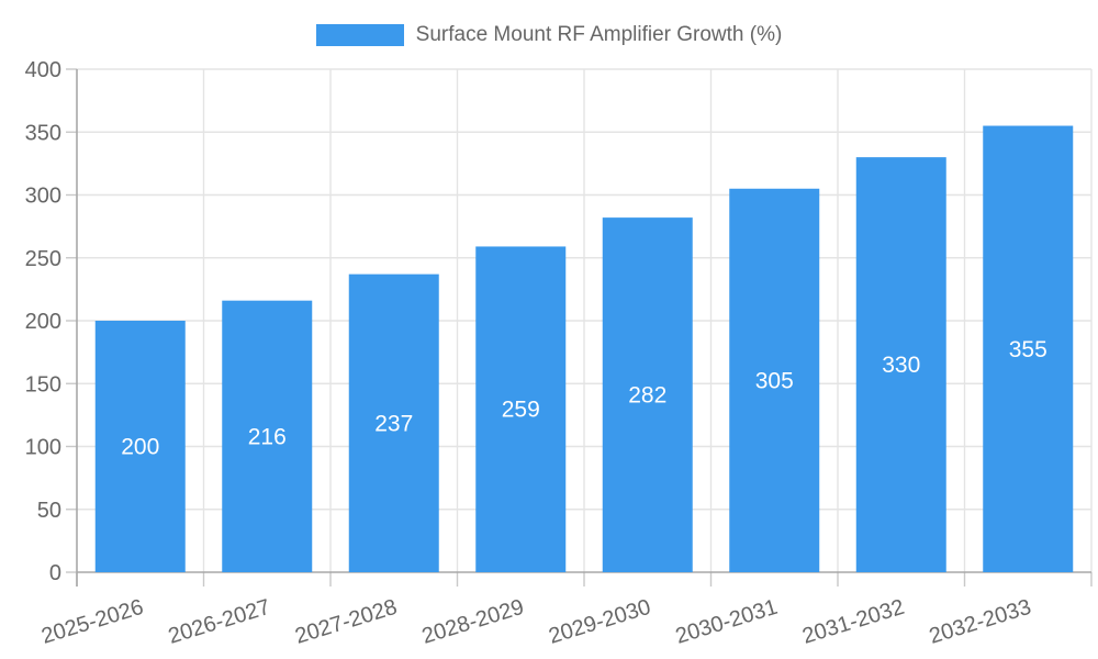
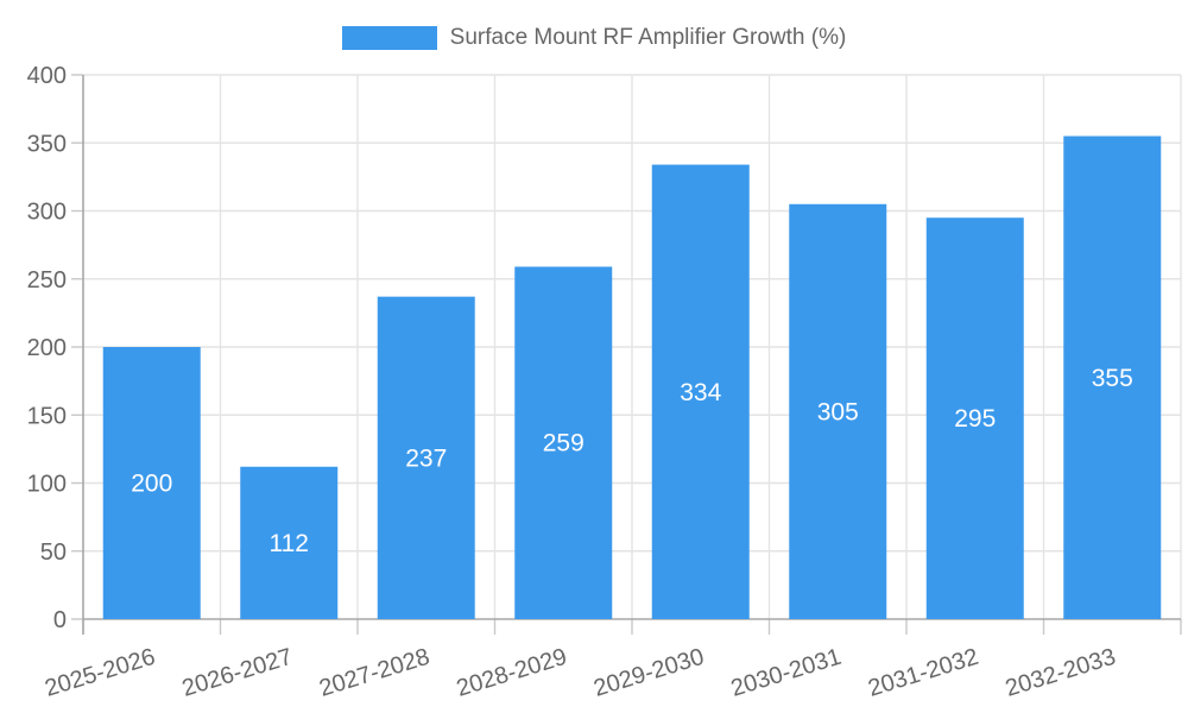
2026-2027: 216 -> 112
2029-2030: 282 -> 334
2031-2032: 330 -> 295
